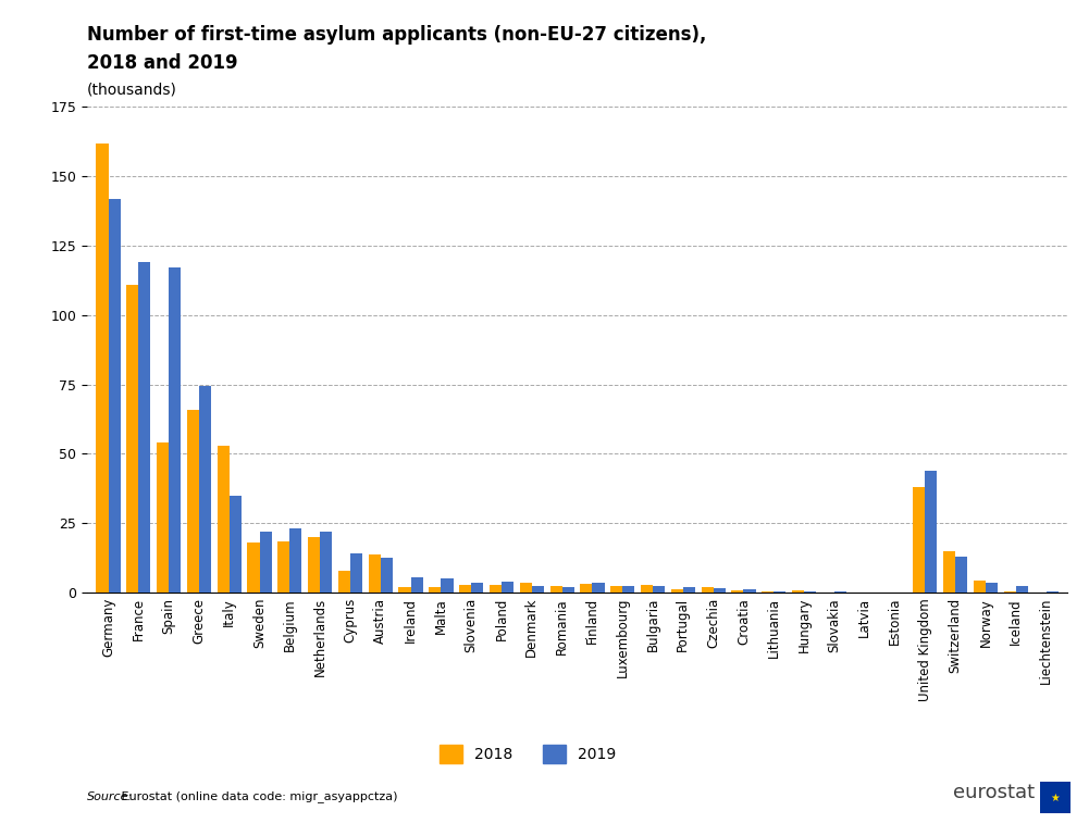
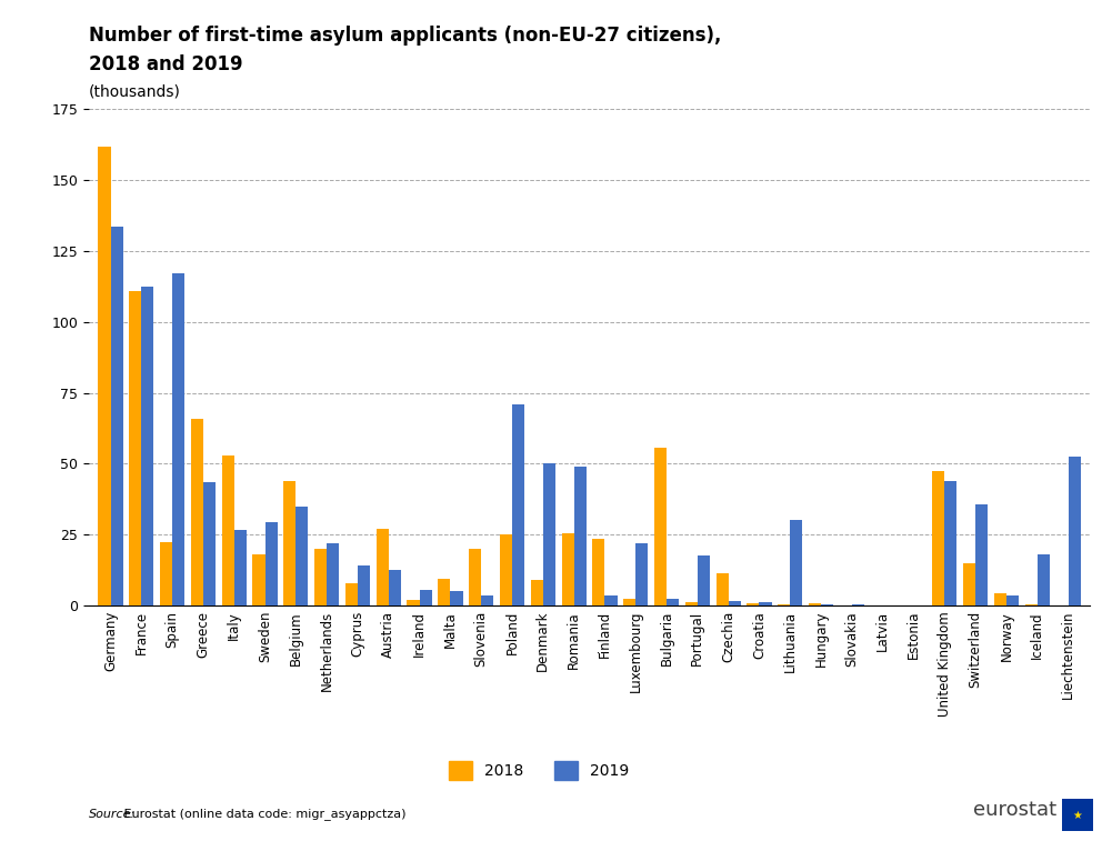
2019/Germany: 142.0 -> 133.5
2019/France: 119.0 -> 112.5
2018/Spain: 54.0 -> 22.5
2019/Greece: 74.5 -> 43.5
2019/Italy: 35.0 -> 26.5
2019/Sweden: 22.0 -> 29.5
2018/Belgium: 18.4 -> 44.0
2019/Belgium: 23.0 -> 35.0
2018/Austria: 13.7 -> 27.0
2018/Malta: 1.8 -> 9.5
2018/Slovenia: 2.9 -> 20.0
2018/Poland: 2.7 -> 25.0
2019/Poland: 4.0 -> 71.0
2018/Denmark: 3.5 -> 9.0
2019/Denmark: 2.5 -> 50.0
2018/Romania: 2.5 -> 25.5
2019/Romania: 2.0 -> 49.0
2018/Finland: 3.1 -> 23.5
2019/Luxembourg: 2.5 -> 22.0
2018/Bulgaria: 2.7 -> 55.5
2019/Portugal: 1.8 -> 17.5
2018/Czechia: 1.8 -> 11.5
2019/Lithuania: 0.3 -> 30.0
2018/United Kingdom: 38.0 -> 47.5
2019/Switzerland: 13.0 -> 35.5
2019/Iceland: 2.5 -> 18.0
2019/Liechtenstein: 0.3 -> 52.5
